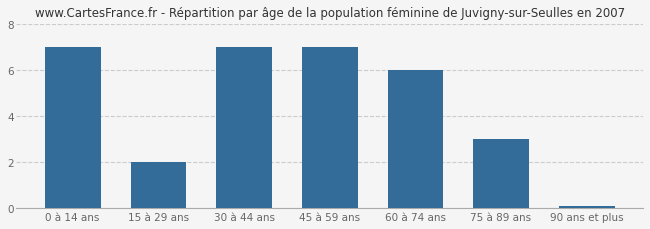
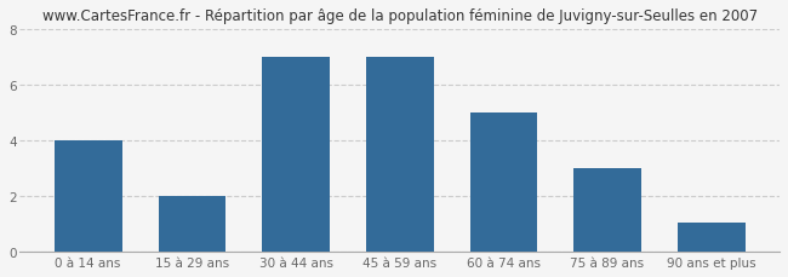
0 à 14 ans: 7.00 -> 4.00
60 à 74 ans: 6.00 -> 5.00
90 ans et plus: 0.08 -> 1.05
